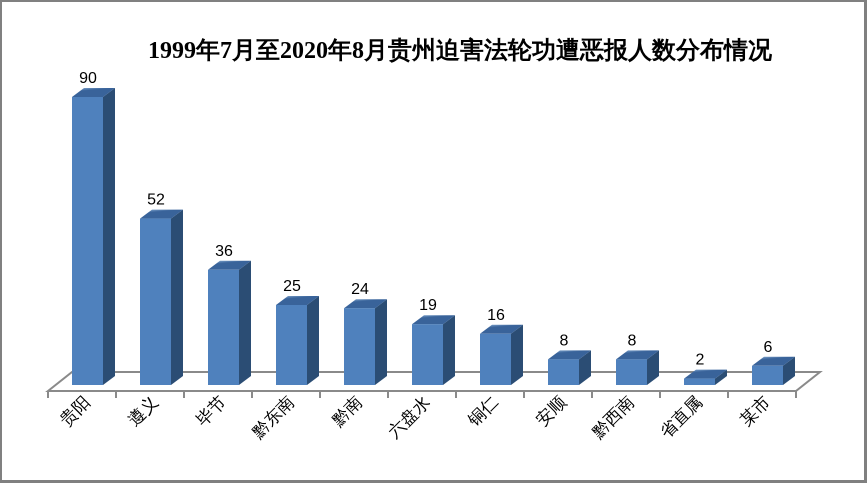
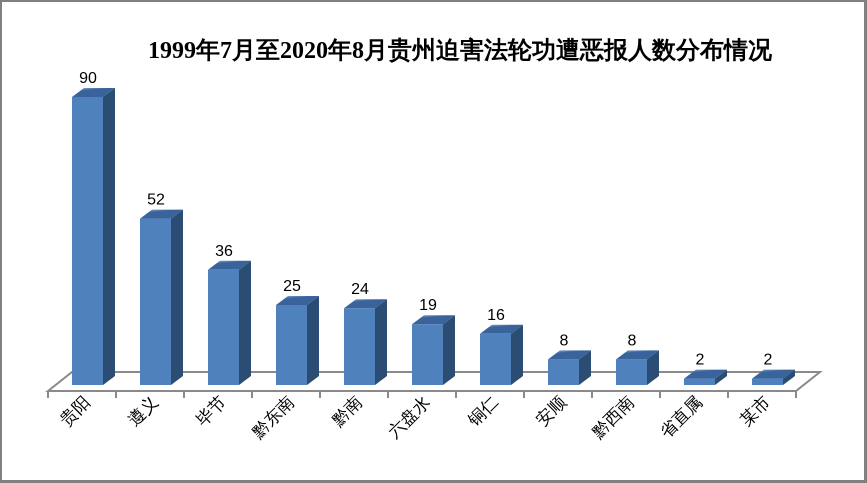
某市: 6 -> 2
